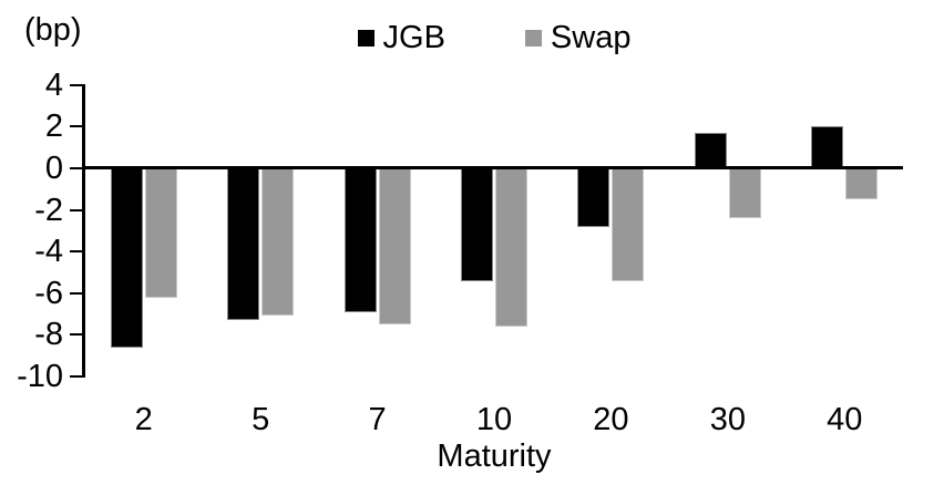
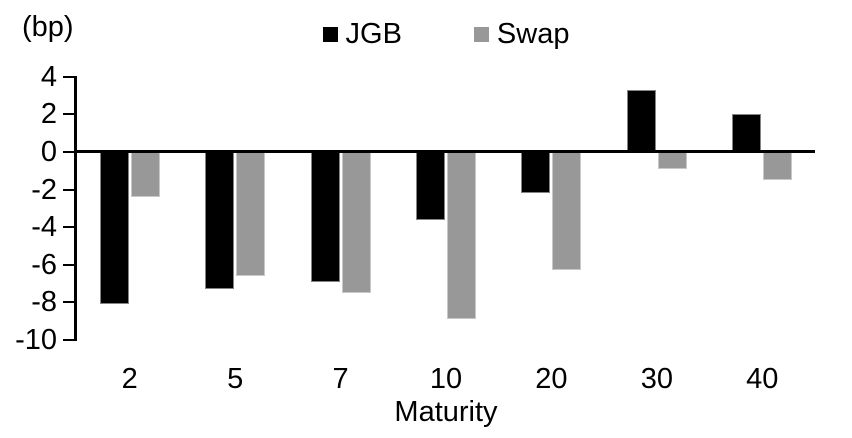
JGB/2: -8.6 -> -8.1
Swap/2: -6.2 -> -2.4
Swap/5: -7.1 -> -6.6
JGB/10: -5.4 -> -3.6
Swap/10: -7.6 -> -8.9
JGB/20: -2.8 -> -2.2
Swap/20: -5.4 -> -6.3
JGB/30: 1.7 -> 3.3
Swap/30: -2.4 -> -0.9
